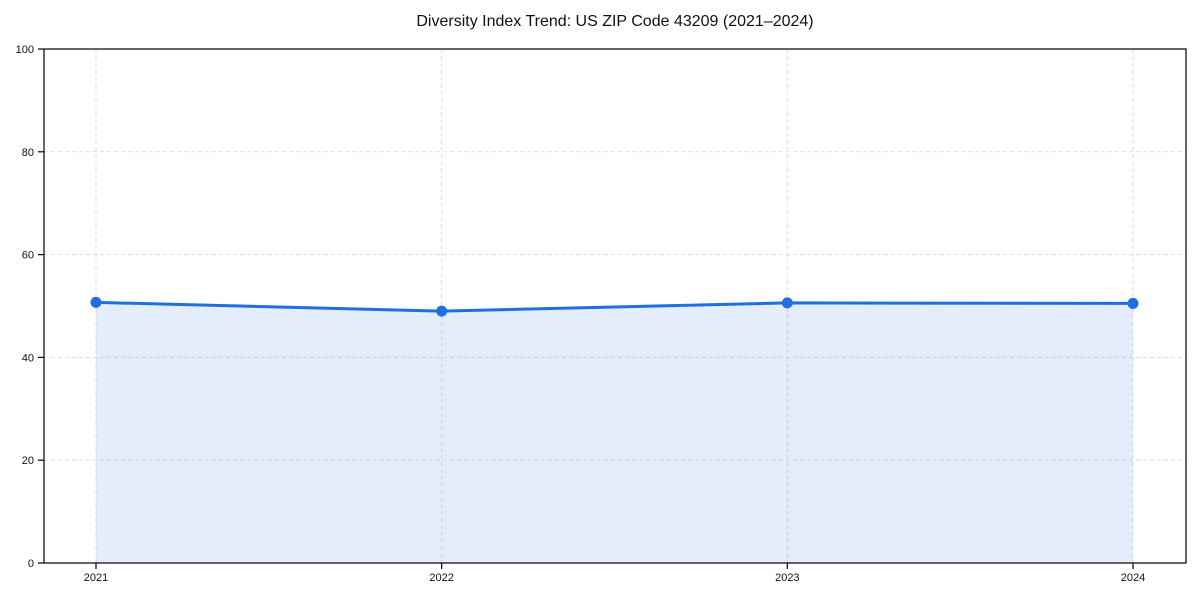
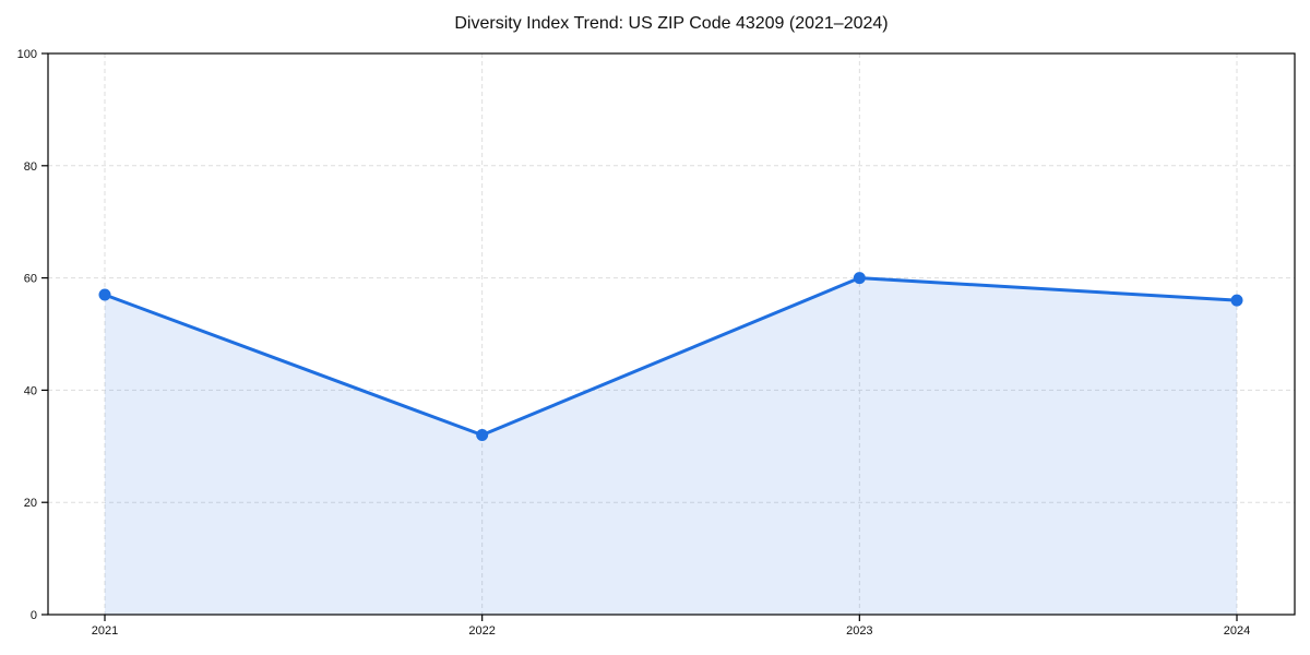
2021: 51 -> 57
2022: 49 -> 32
2023: 51 -> 60
2024: 50 -> 56
